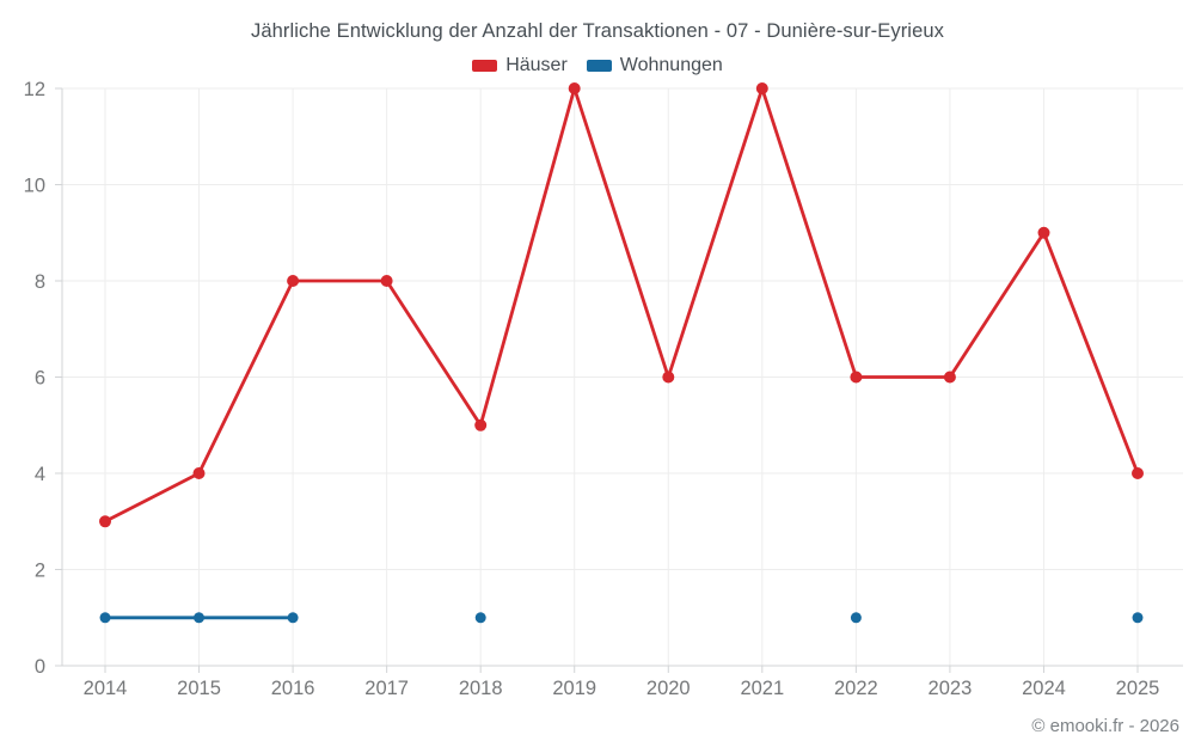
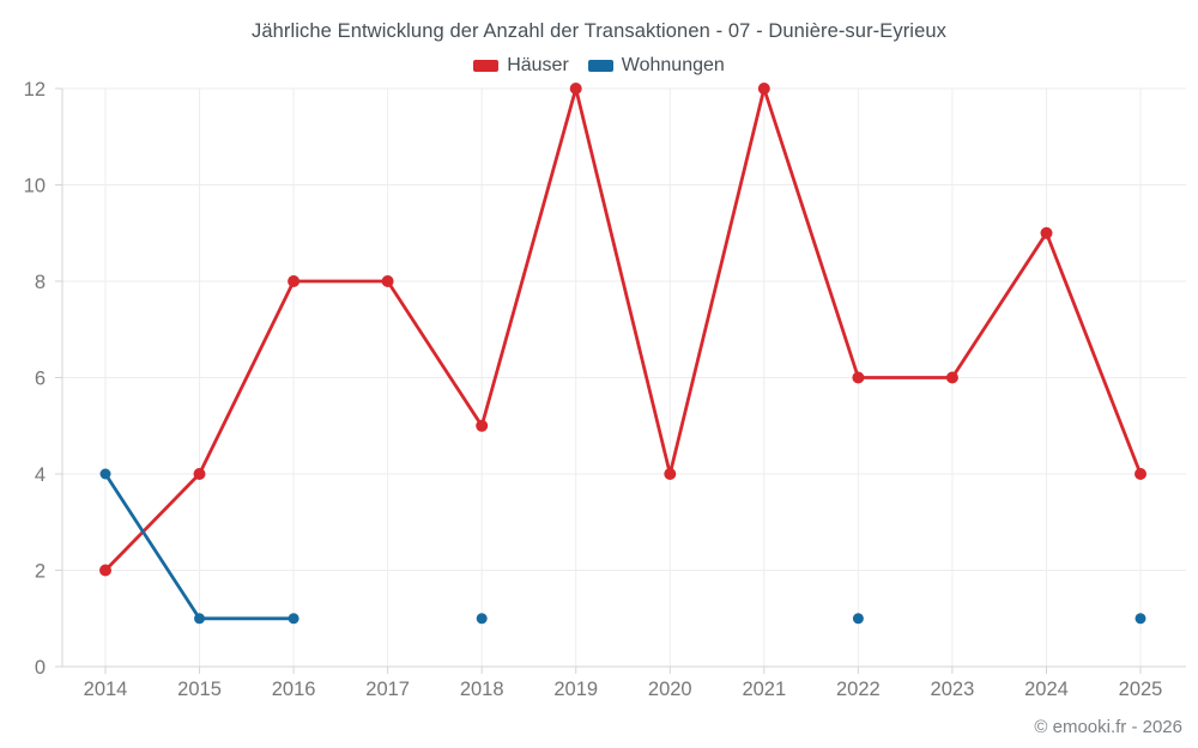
Häuser/2014: 3 -> 2
Wohnungen/2014: 1 -> 4
Häuser/2020: 6 -> 4
